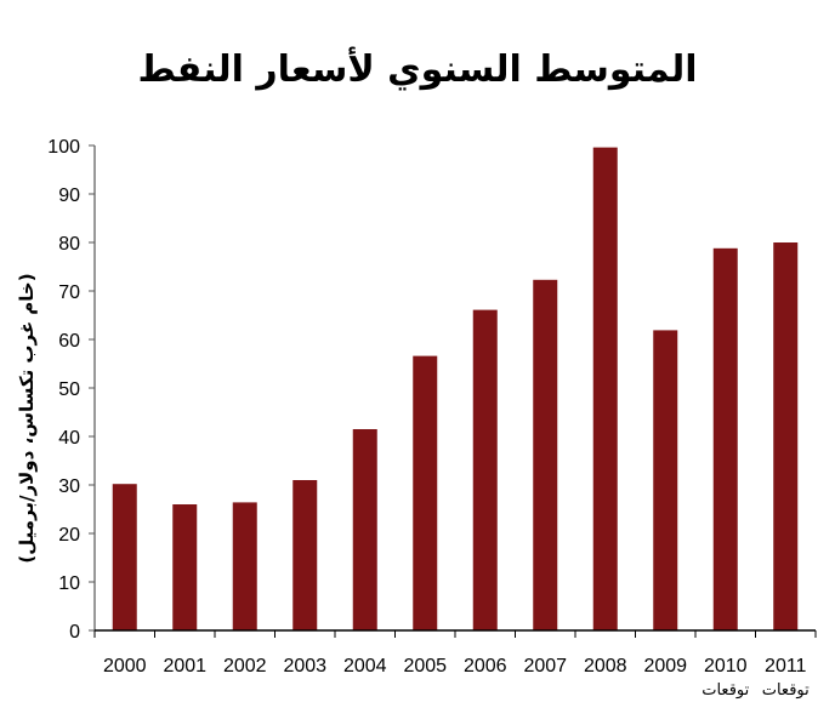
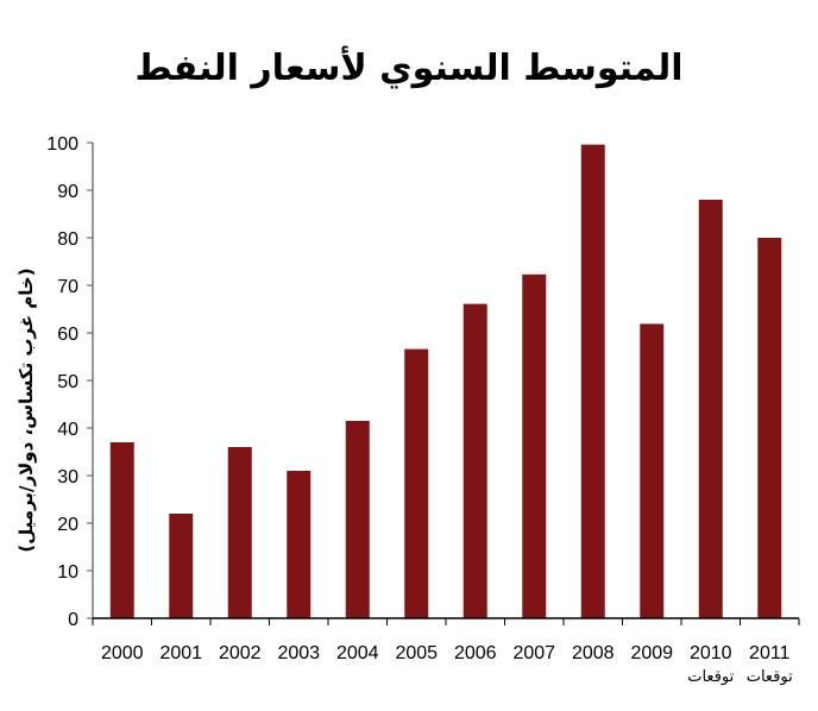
2000: 30 -> 37
2001: 26 -> 22
2002: 26 -> 36
2010: 79 -> 88
